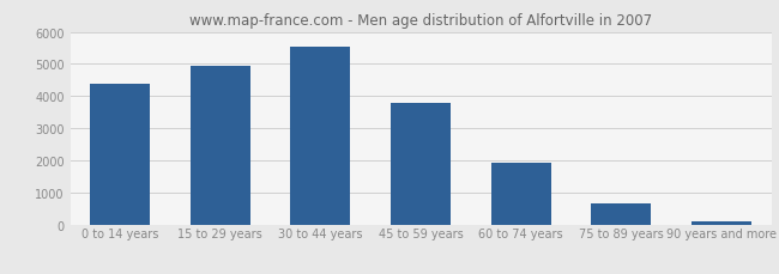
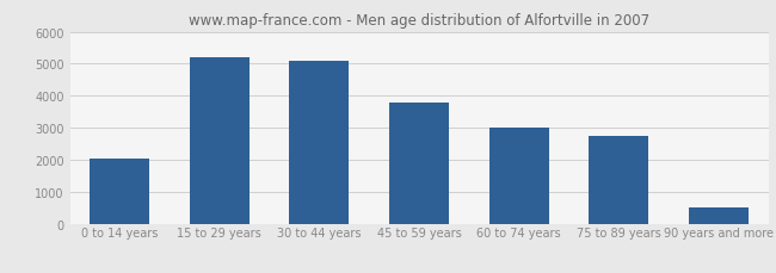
0 to 14 years: 4380 -> 2050
15 to 29 years: 4950 -> 5200
30 to 44 years: 5530 -> 5100
60 to 74 years: 1930 -> 3000
75 to 89 years: 670 -> 2750
90 years and more: 90 -> 500
